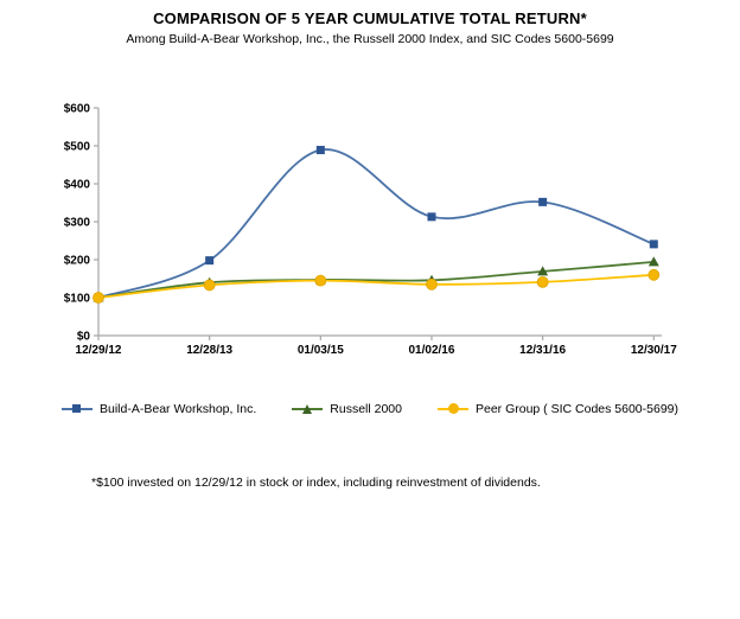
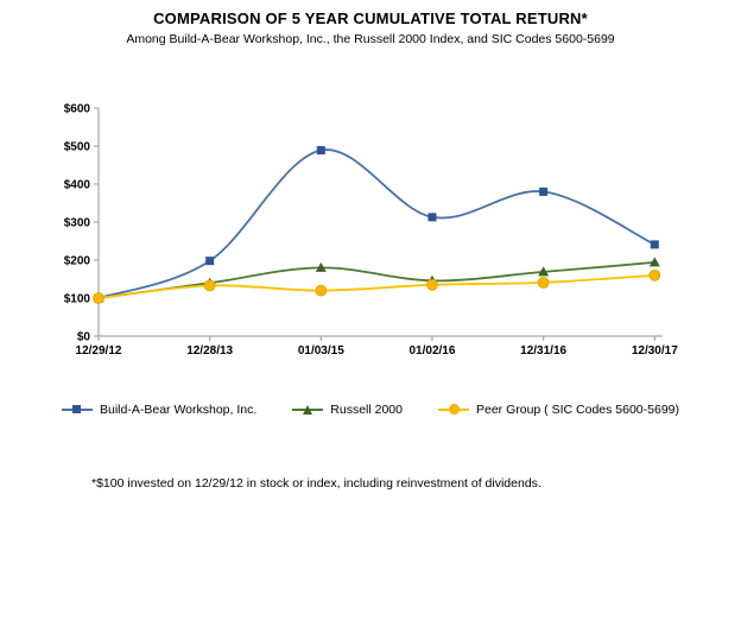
Russell 2000/01/03/15: $150 -> $180
Peer Group ( SIC Codes 5600-5699)/01/03/15: $140 -> $120
Build-A-Bear Workshop, Inc./12/31/16: $350 -> $380
